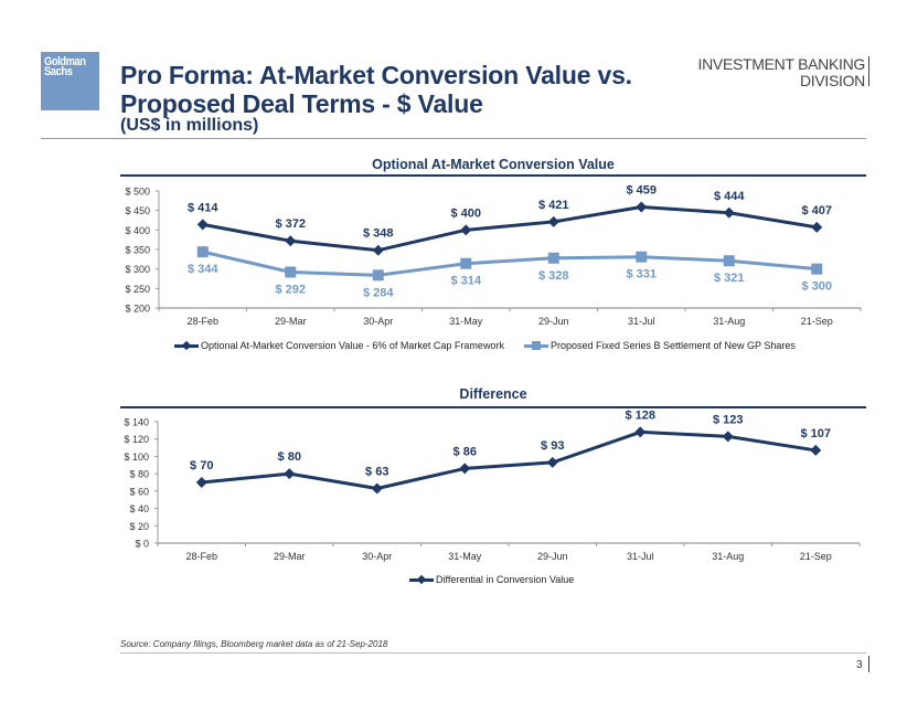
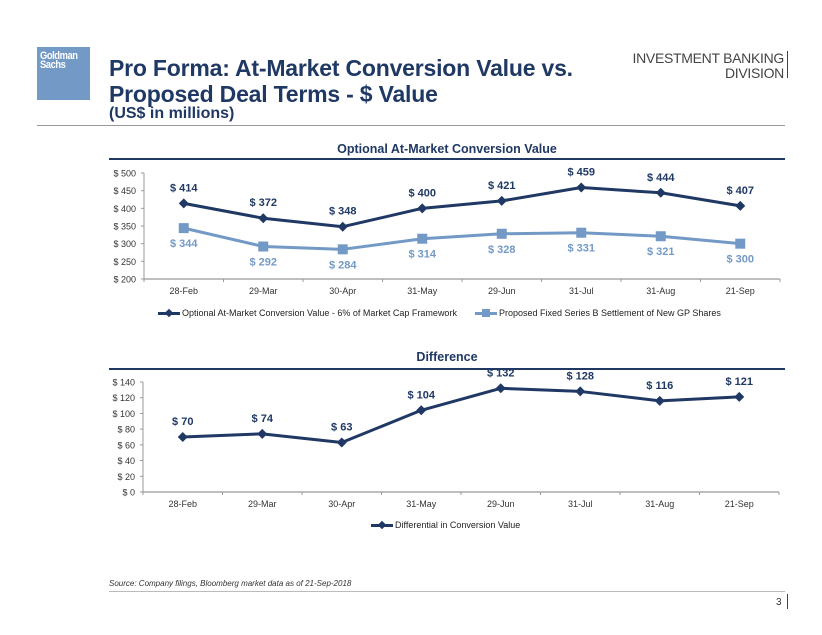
Difference/29-Mar: 80 -> 74
Difference/31-May: 86 -> 104
Difference/29-Jun: 93 -> 132
Difference/31-Aug: 123 -> 116
Difference/21-Sep: 107 -> 121
